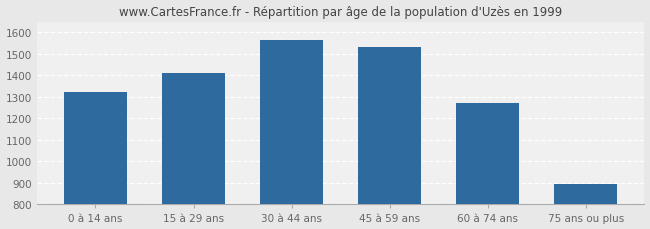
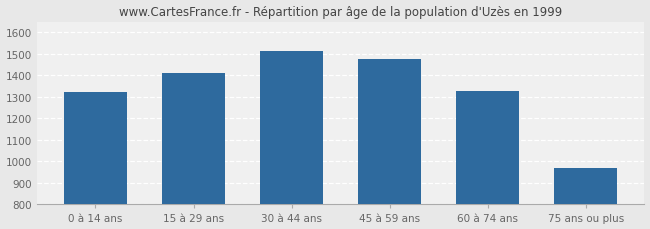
30 à 44 ans: 1563 -> 1515
45 à 59 ans: 1530 -> 1475
60 à 74 ans: 1272 -> 1325
75 ans ou plus: 893 -> 970
